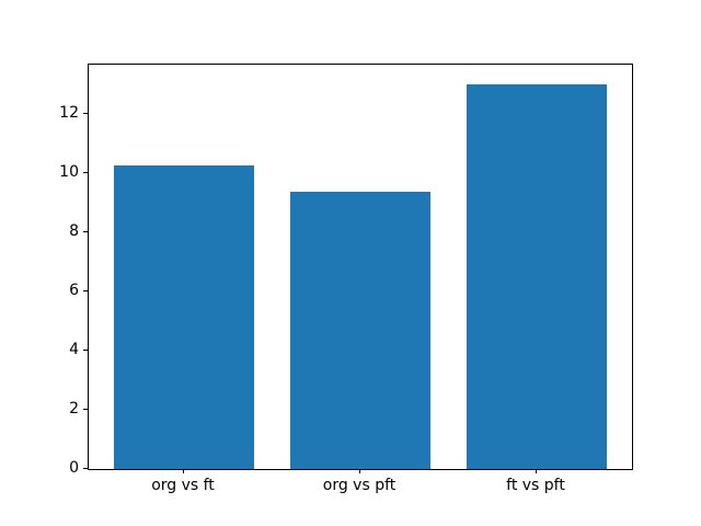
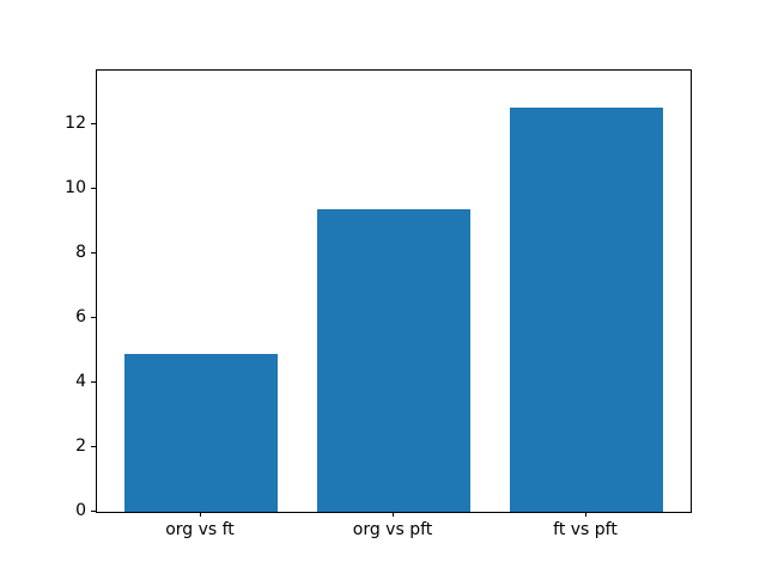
org vs ft: 10.2 -> 4.9
ft vs pft: 13.0 -> 12.5
